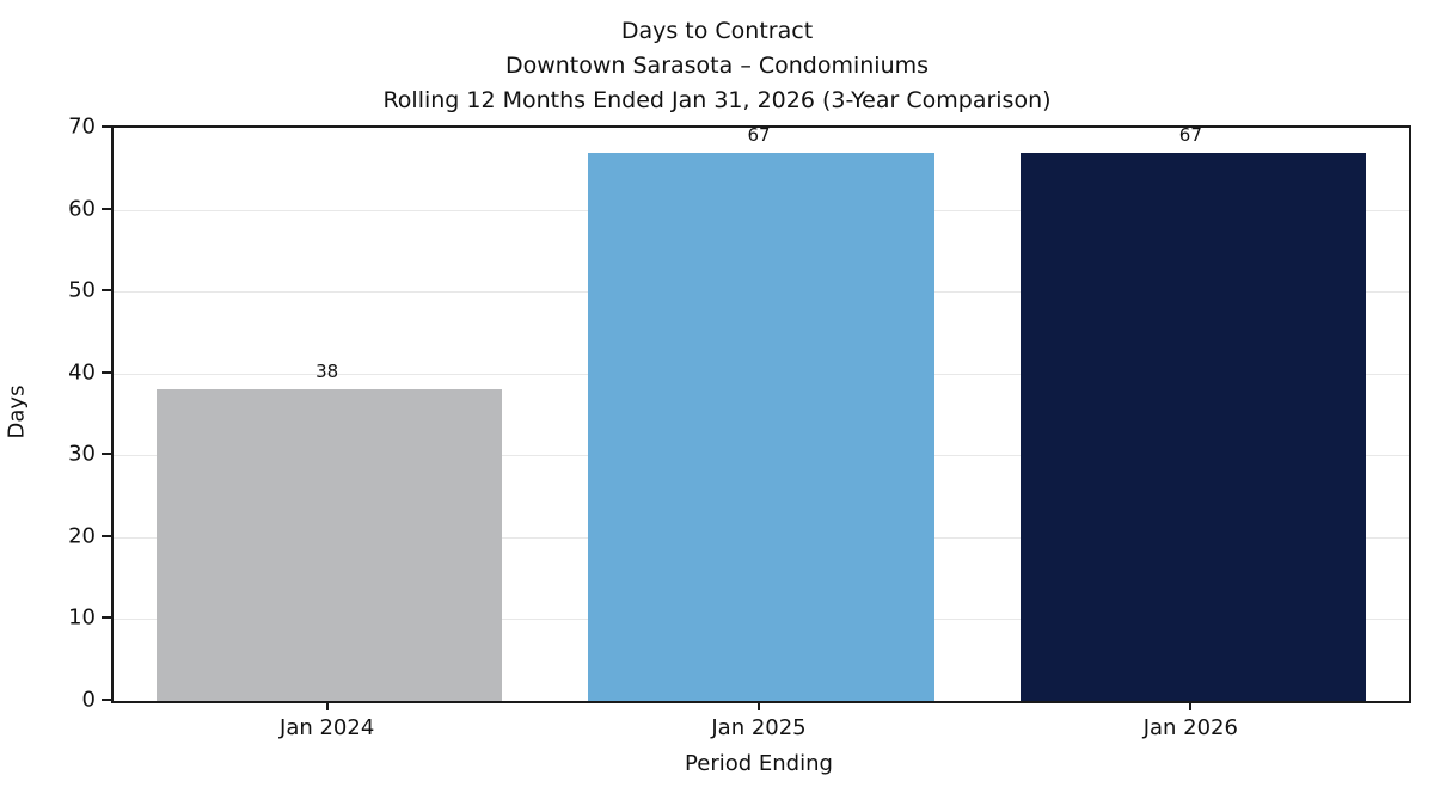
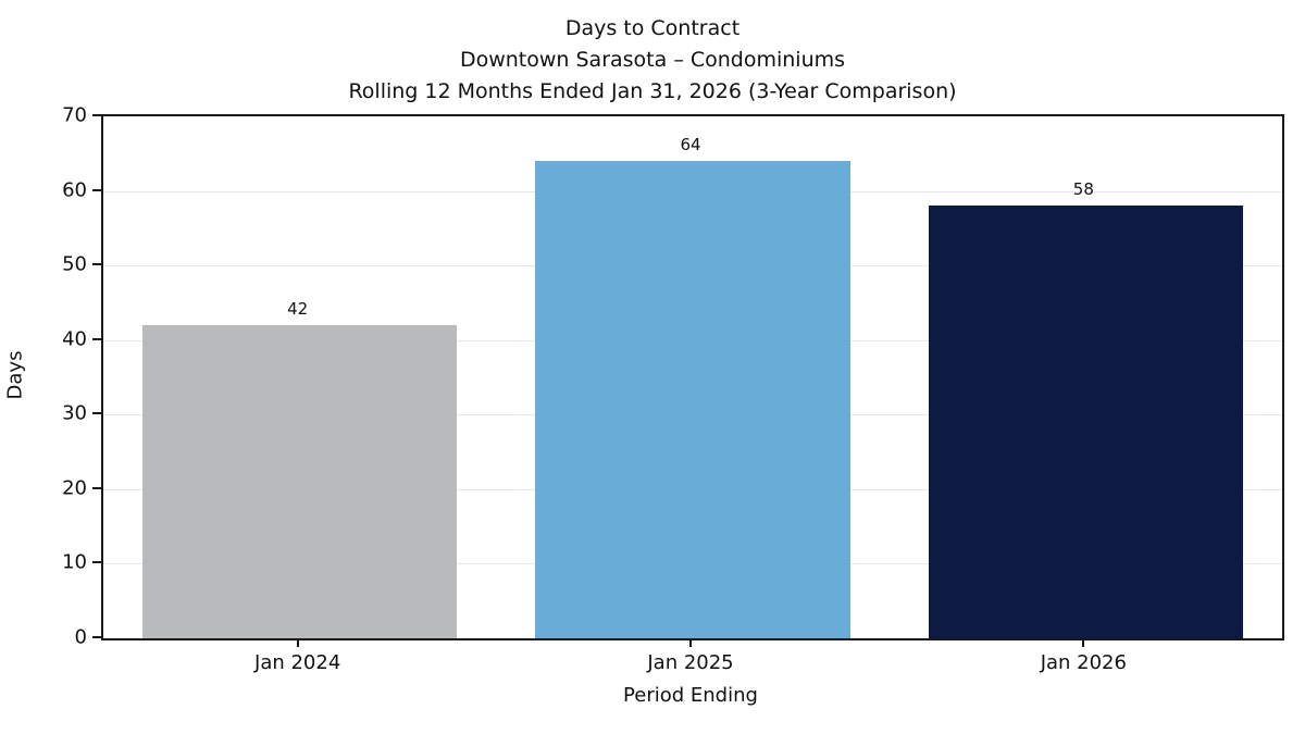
Jan 2024: 38 -> 42
Jan 2025: 67 -> 64
Jan 2026: 67 -> 58
